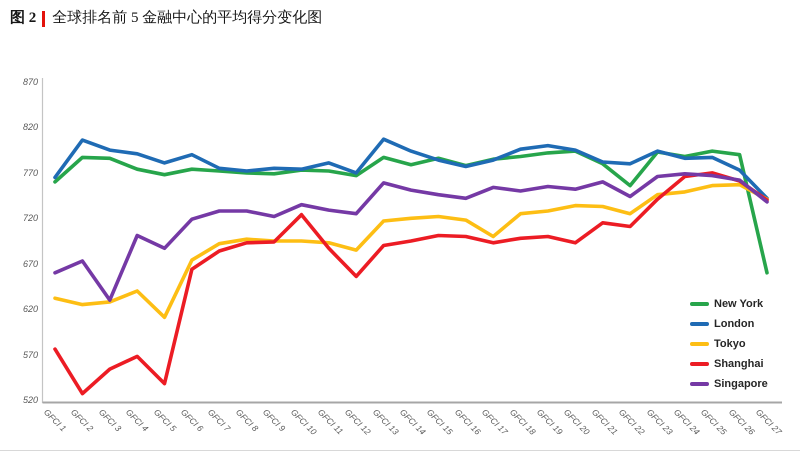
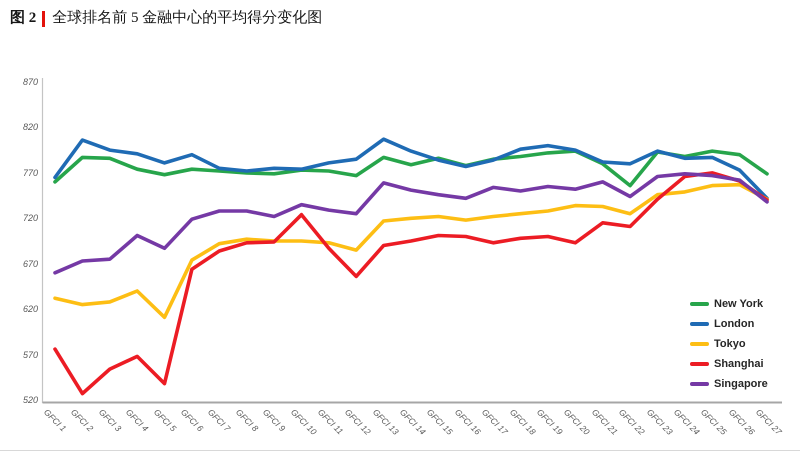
Singapore/GFCI 3: 630 -> 680
London/GFCI 12: 770 -> 780
Tokyo/GFCI 17: 700 -> 720
New York/GFCI 27: 660 -> 770
